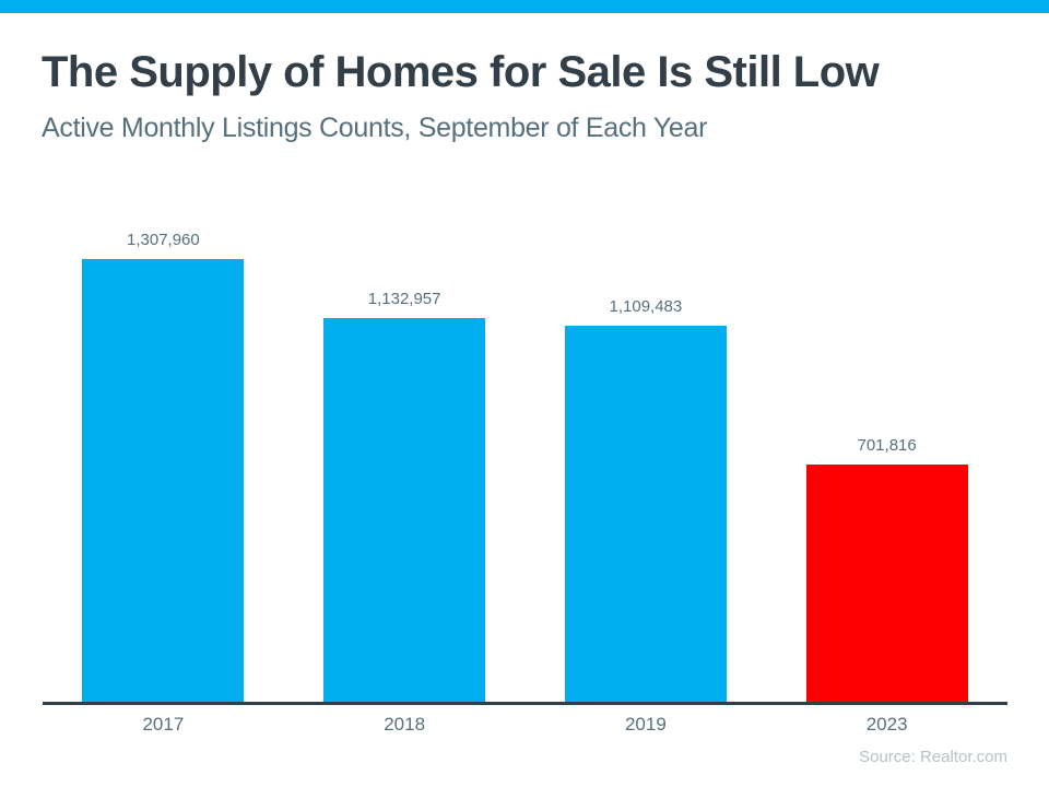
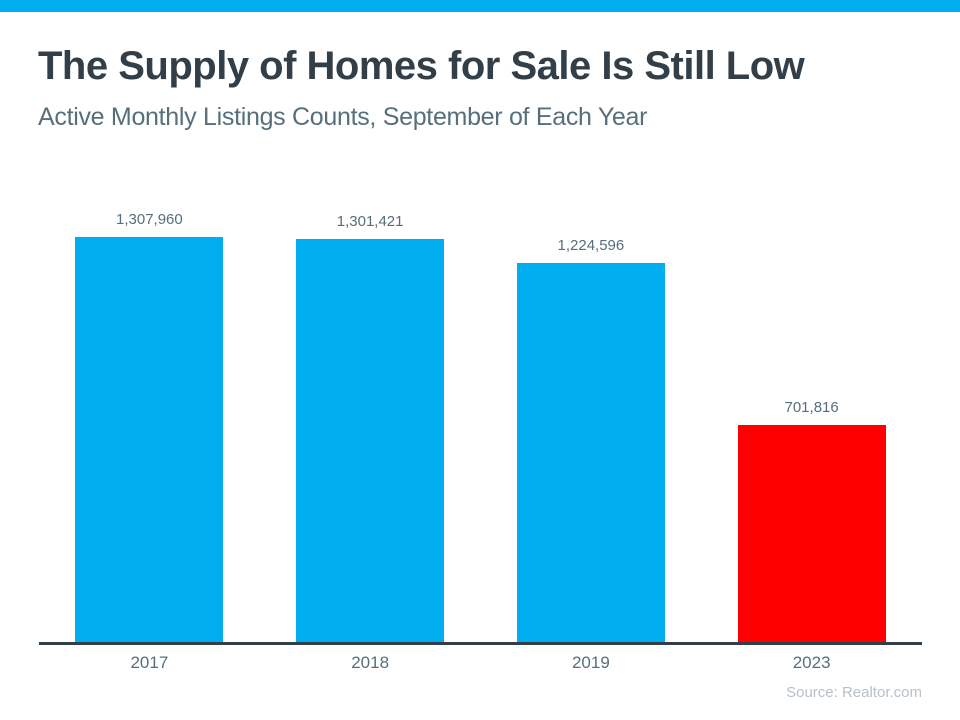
2018: 1,132,957 -> 1,301,421
2019: 1,109,483 -> 1,224,596
